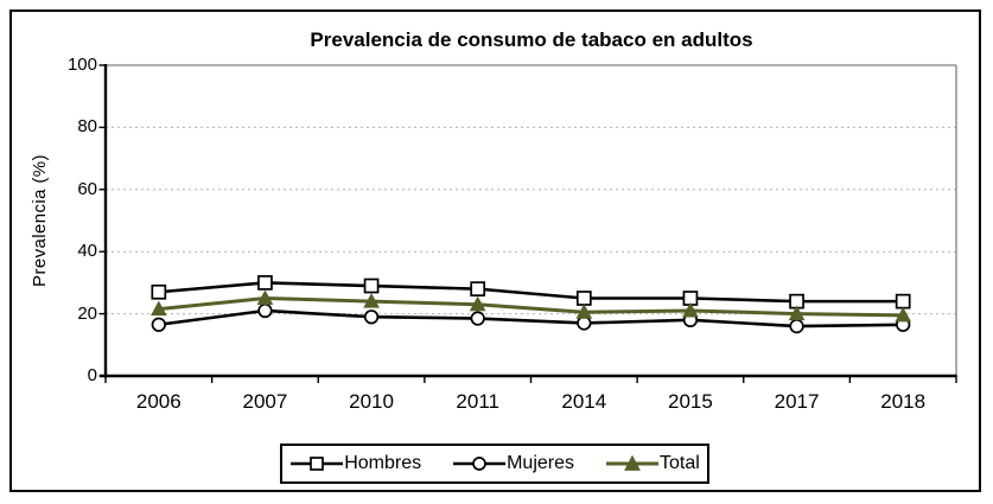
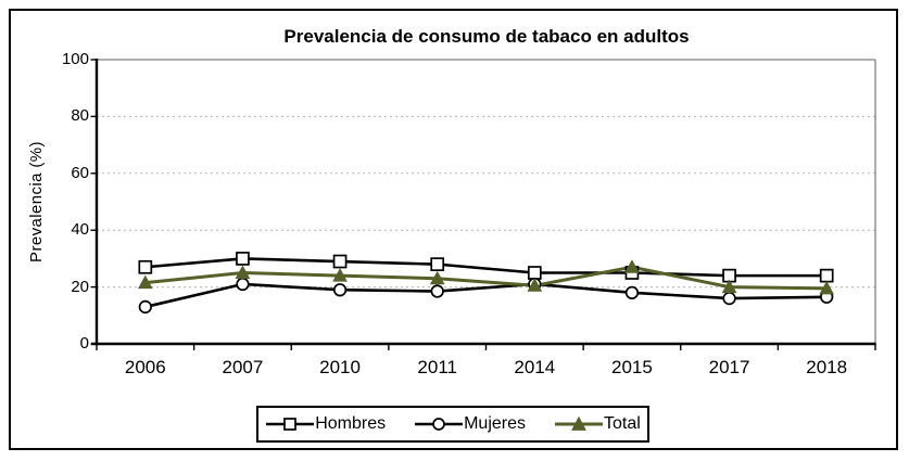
Mujeres/2006: 16 -> 13
Mujeres/2014: 17 -> 21
Total/2015: 21 -> 27
